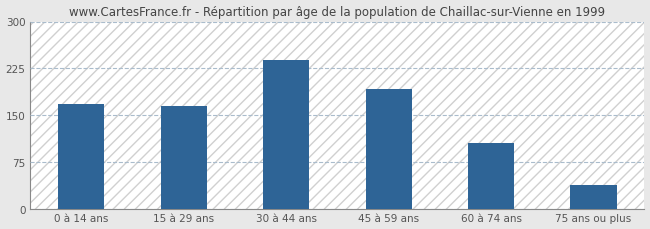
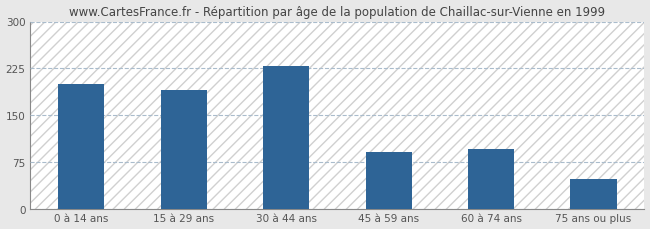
0 à 14 ans: 168 -> 200
15 à 29 ans: 165 -> 190
30 à 44 ans: 238 -> 228
45 à 59 ans: 192 -> 90
60 à 74 ans: 105 -> 96
75 ans ou plus: 38 -> 48
